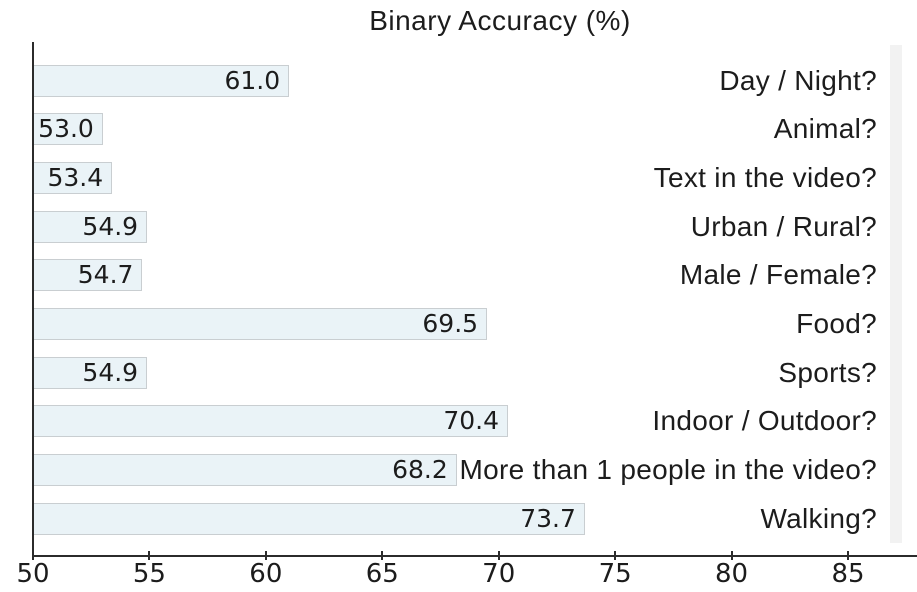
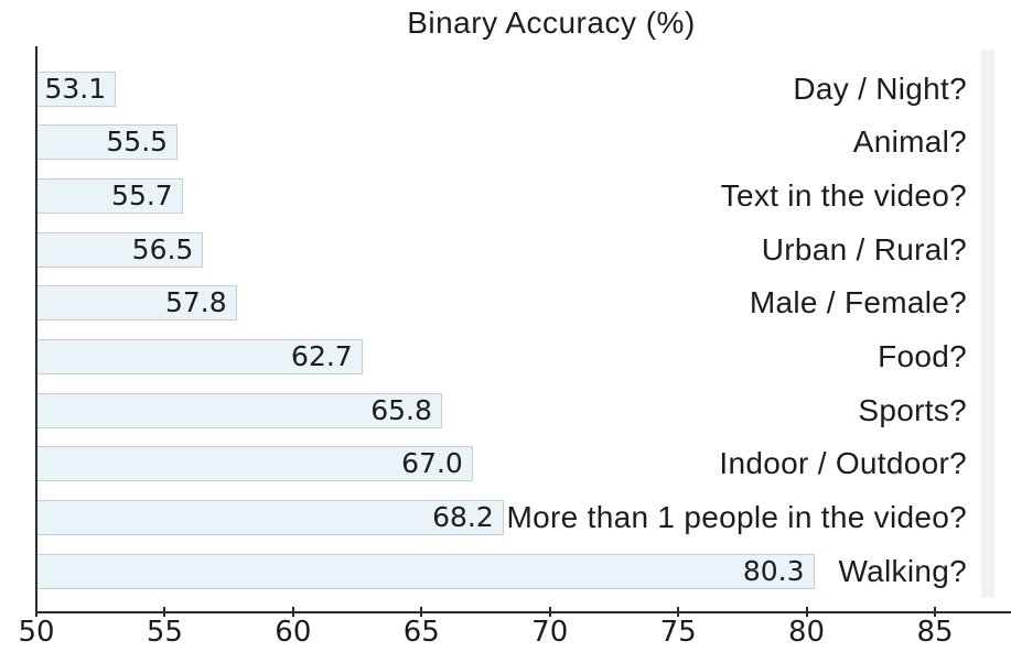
Day / Night?: 61.0 -> 53.1
Animal?: 53.0 -> 55.5
Text in the video?: 53.4 -> 55.7
Urban / Rural?: 54.9 -> 56.5
Male / Female?: 54.7 -> 57.8
Food?: 69.5 -> 62.7
Sports?: 54.9 -> 65.8
Indoor / Outdoor?: 70.4 -> 67.0
Walking?: 73.7 -> 80.3
